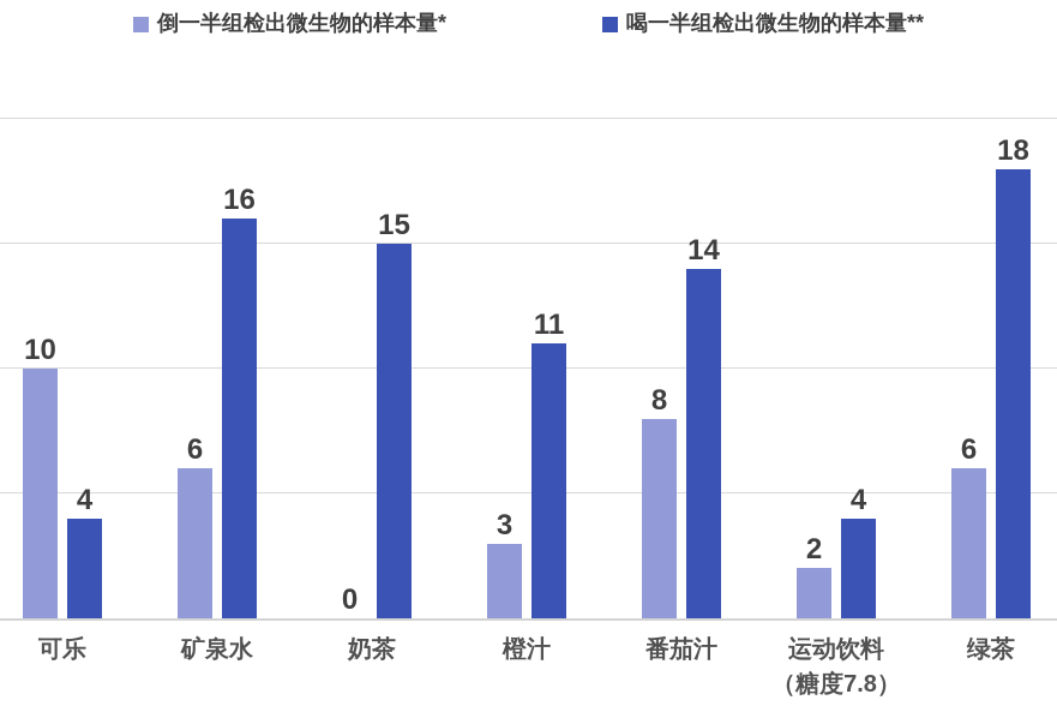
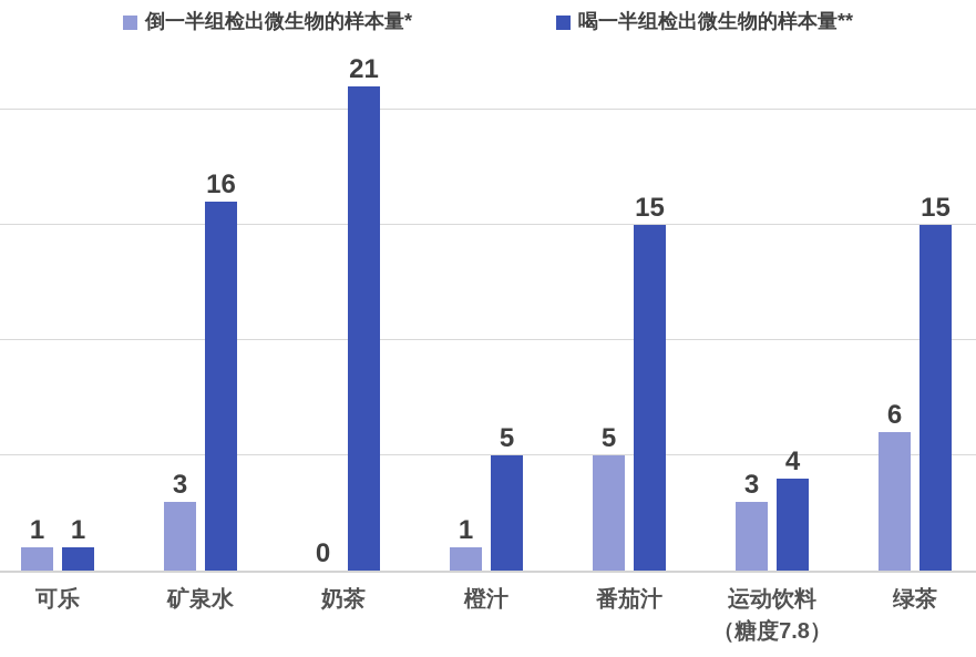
倒一半组检出微生物的样本量*/可乐: 10 -> 1
喝一半组检出微生物的样本量**/可乐: 4 -> 1
倒一半组检出微生物的样本量*/矿泉水: 6 -> 3
喝一半组检出微生物的样本量**/奶茶: 15 -> 21
倒一半组检出微生物的样本量*/橙汁: 3 -> 1
喝一半组检出微生物的样本量**/橙汁: 11 -> 5
倒一半组检出微生物的样本量*/番茄汁: 8 -> 5
喝一半组检出微生物的样本量**/番茄汁: 14 -> 15
倒一半组检出微生物的样本量*/运动饮料 （糖度7.8）: 2 -> 3
喝一半组检出微生物的样本量**/绿茶: 18 -> 15
